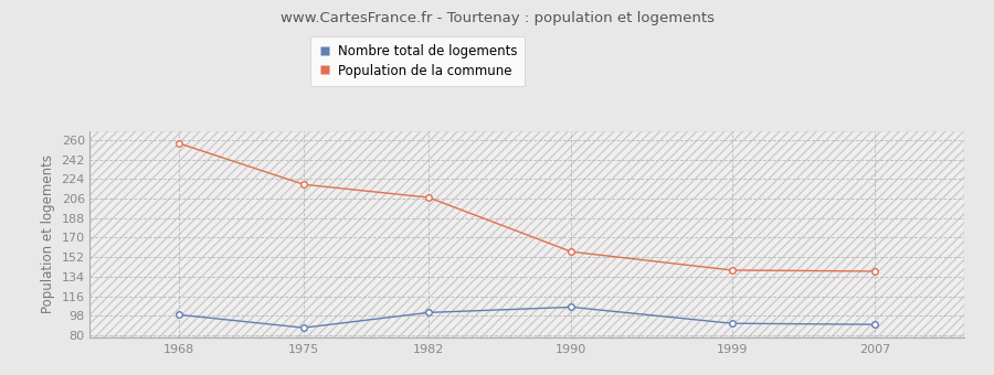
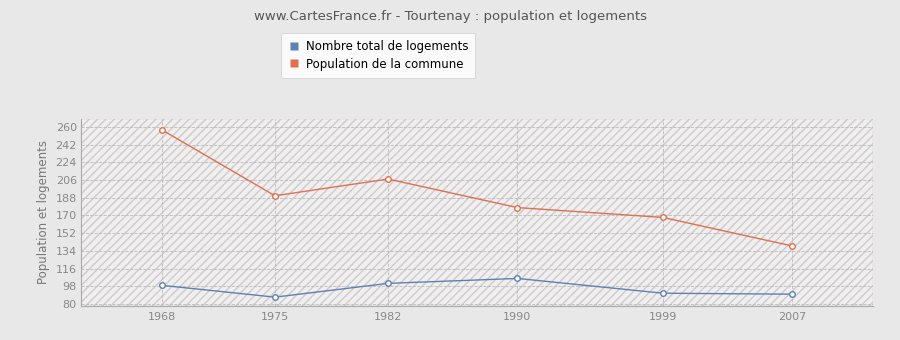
Population de la commune/1975: 219 -> 190
Population de la commune/1990: 157 -> 178
Population de la commune/1999: 140 -> 168
